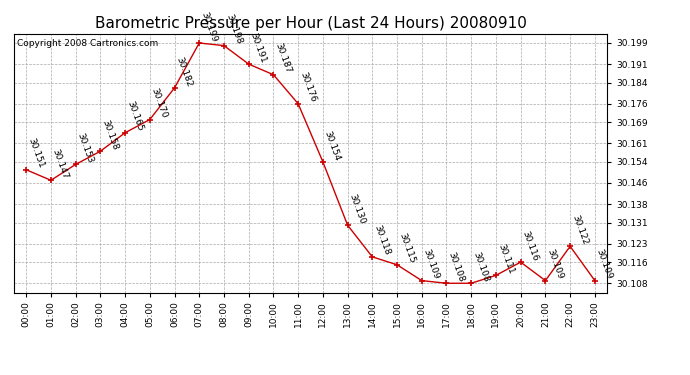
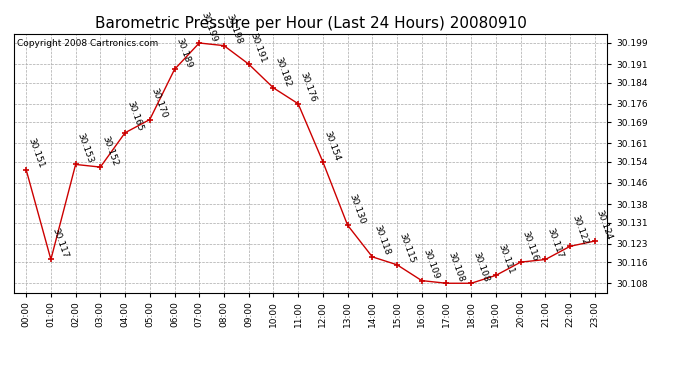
01:00: 30.147 -> 30.117
03:00: 30.158 -> 30.152
06:00: 30.182 -> 30.189
10:00: 30.187 -> 30.182
21:00: 30.109 -> 30.117
23:00: 30.109 -> 30.124
